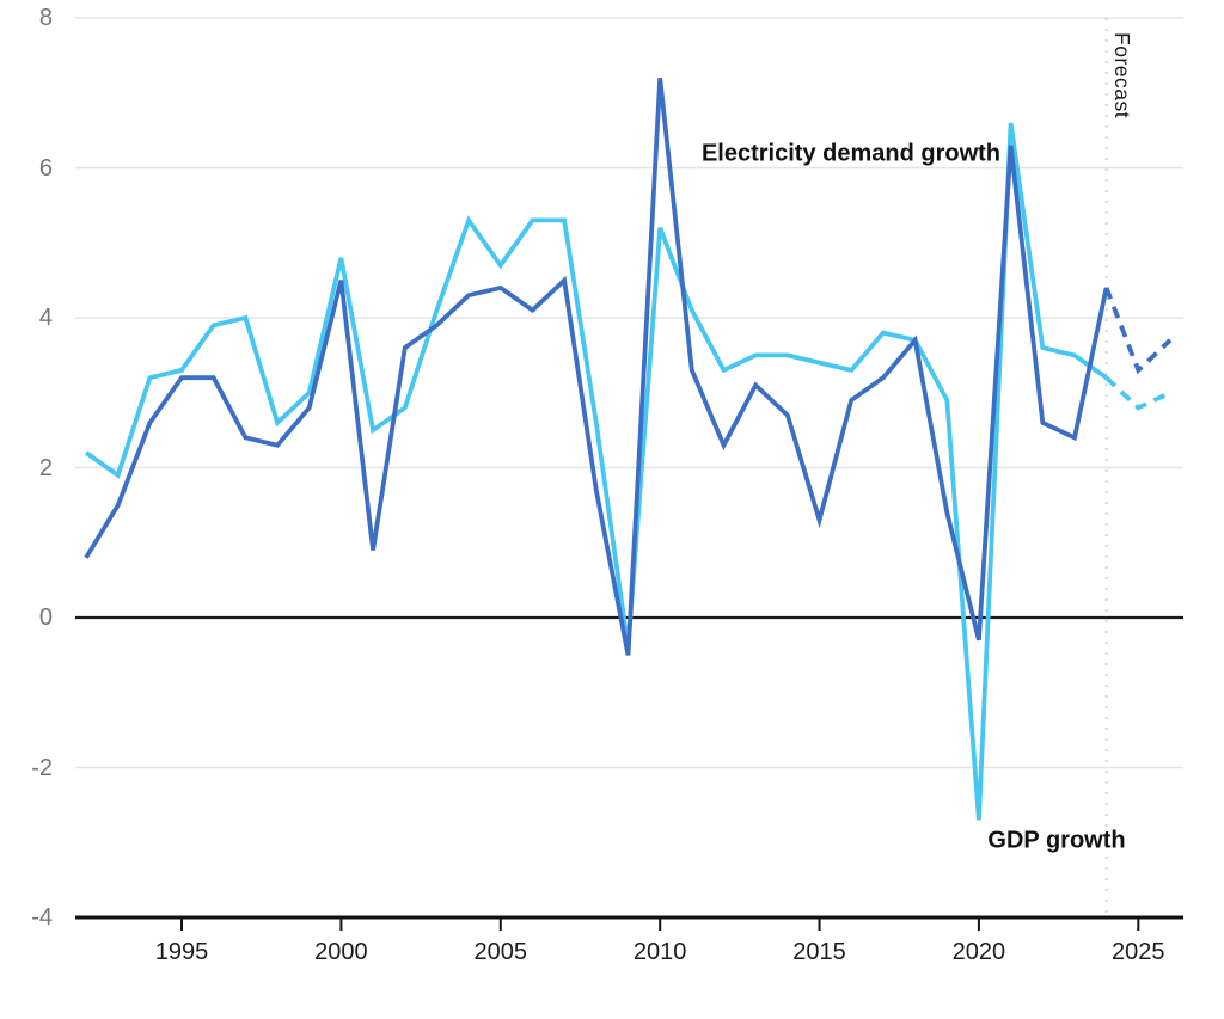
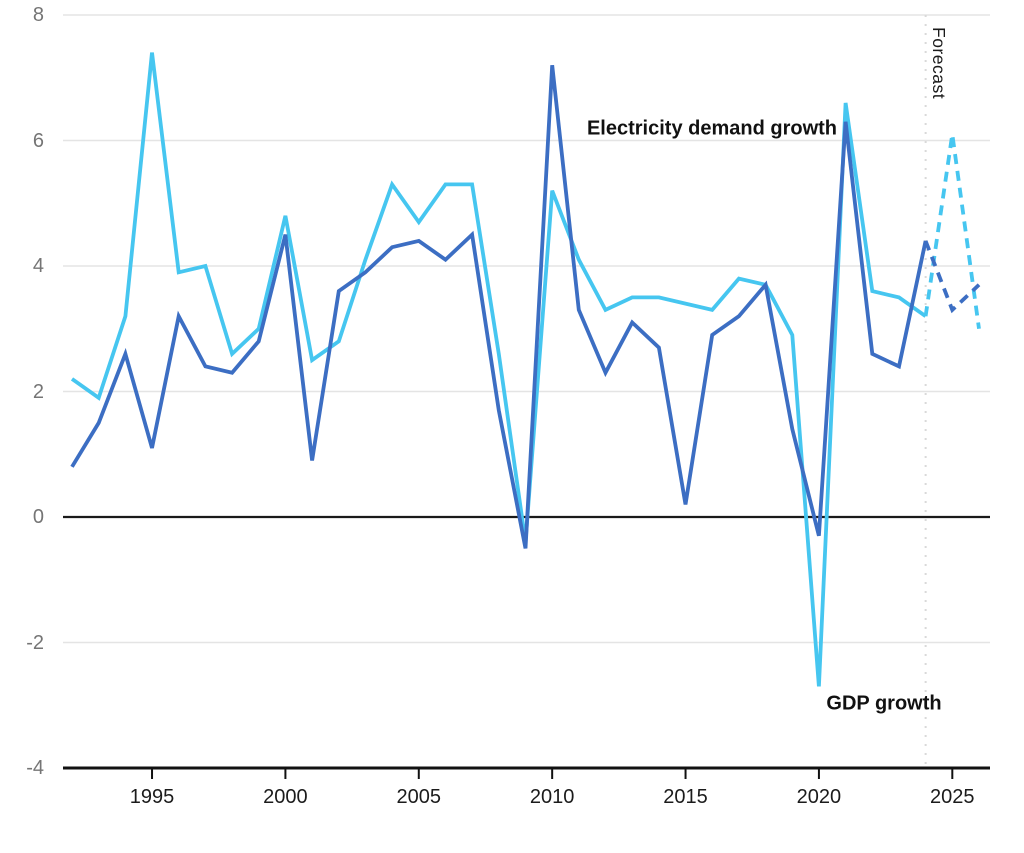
Electricity demand growth/1995: 3.2 -> 1.1
GDP growth/1995: 3.3 -> 7.4
Electricity demand growth/2015: 1.3 -> 0.2
GDP growth/2025: 2.8 -> 6.1
